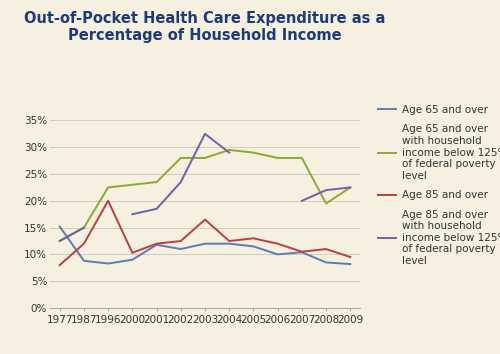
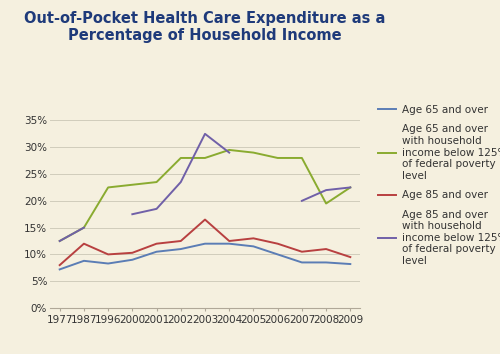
Age 65 and over/1977: 15.2% -> 7.2%
Age 85 and over/1996: 20.0% -> 10.0%
Age 65 and over/2001: 11.8% -> 10.5%
Age 65 and over/2007: 10.4% -> 8.5%
